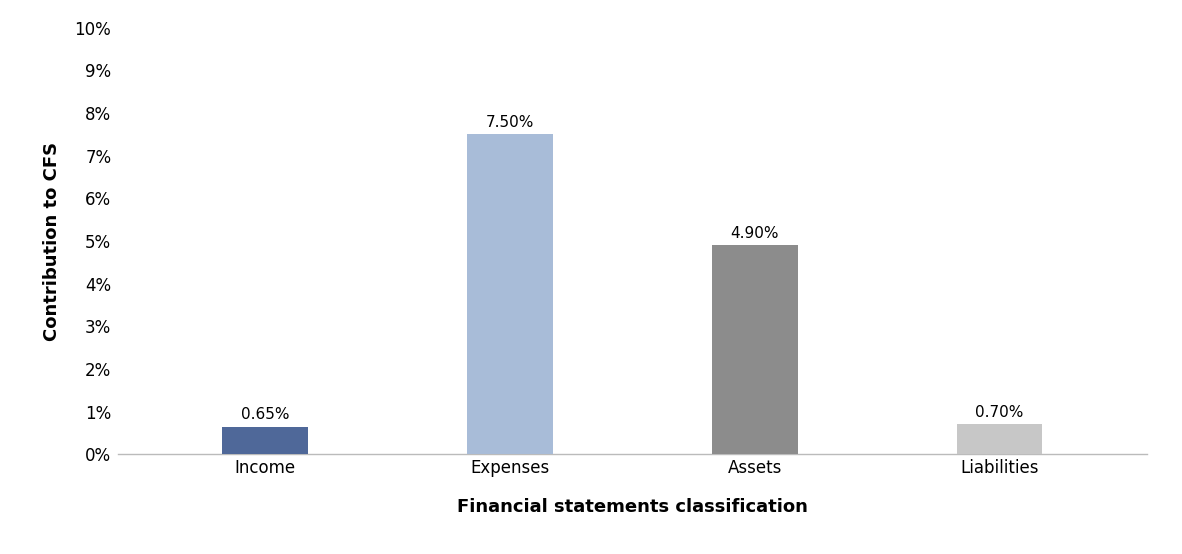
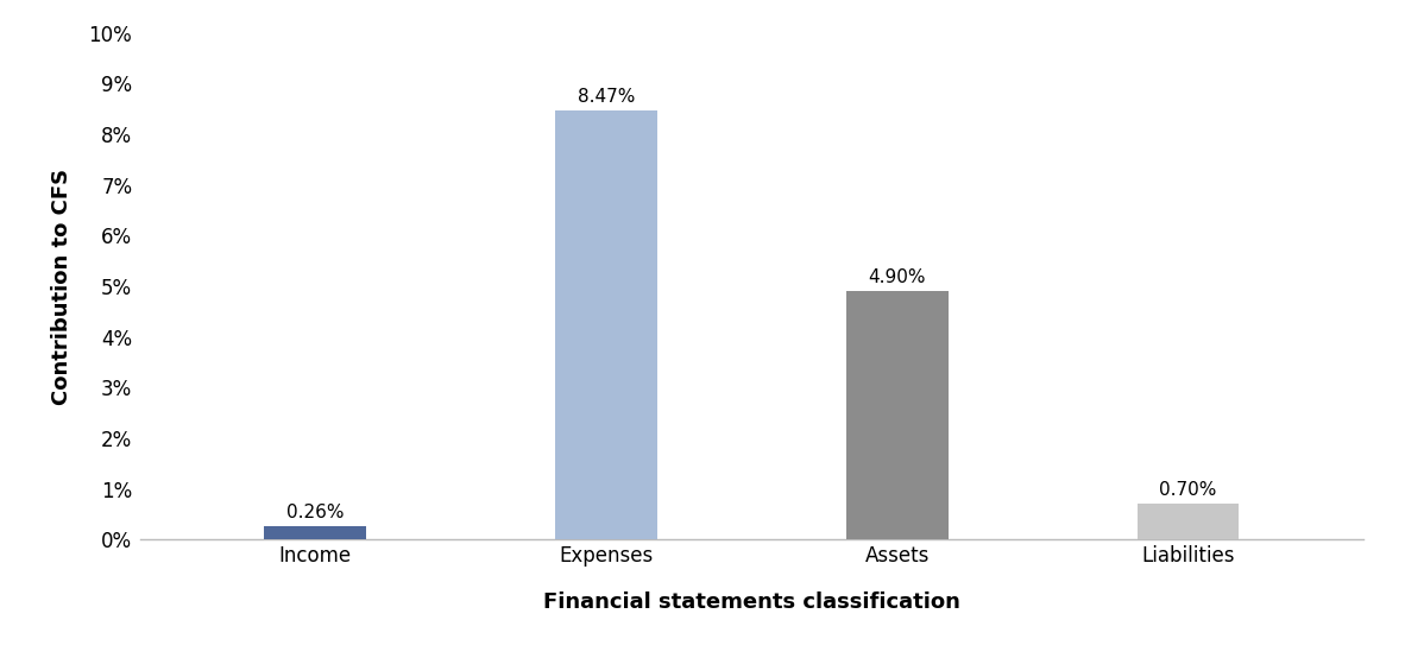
Income: 0.65% -> 0.26%
Expenses: 7.50% -> 8.47%
